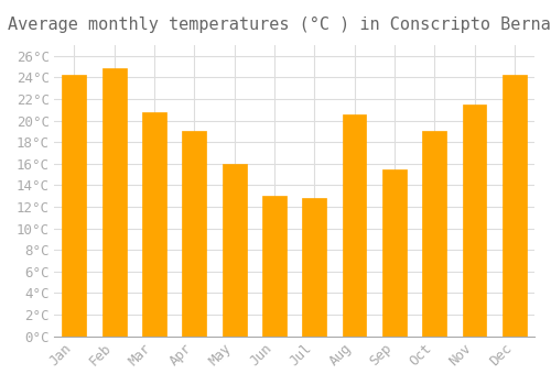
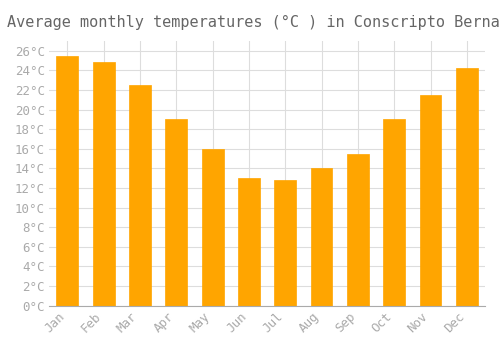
Jan: 24.2°C -> 25.5°C
Mar: 20.8°C -> 22.5°C
Aug: 20.6°C -> 14.0°C
